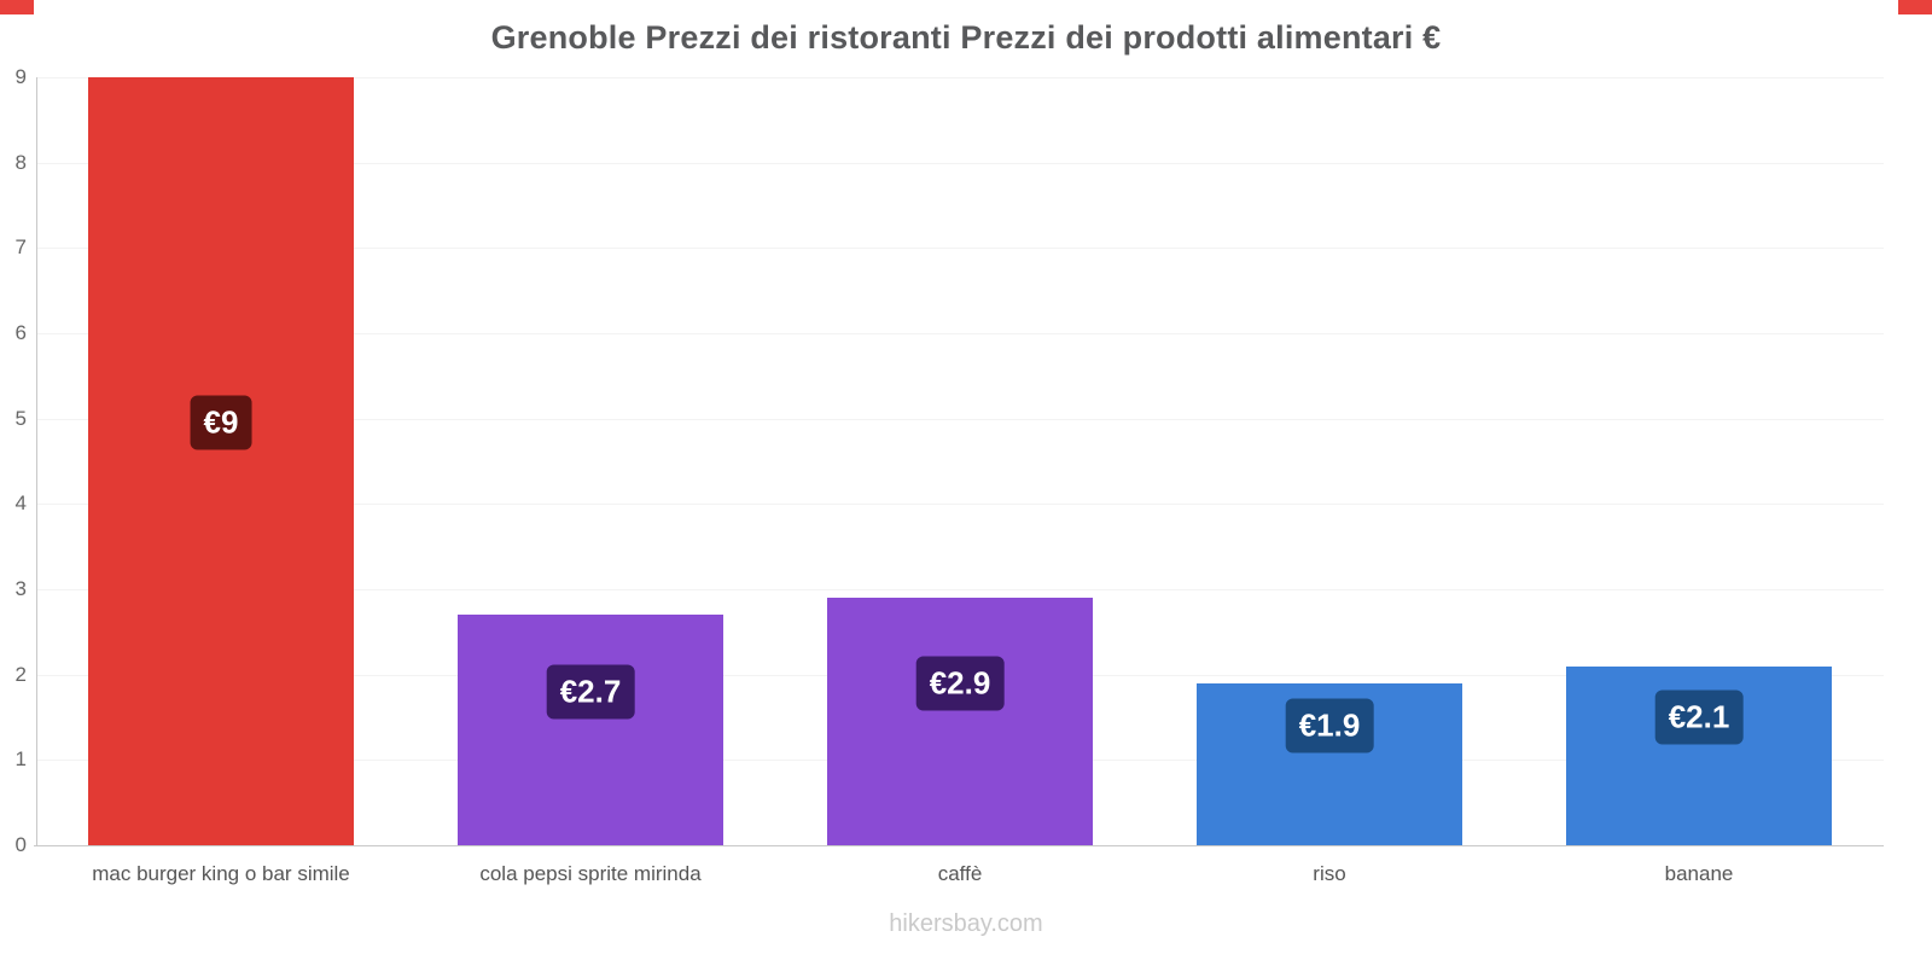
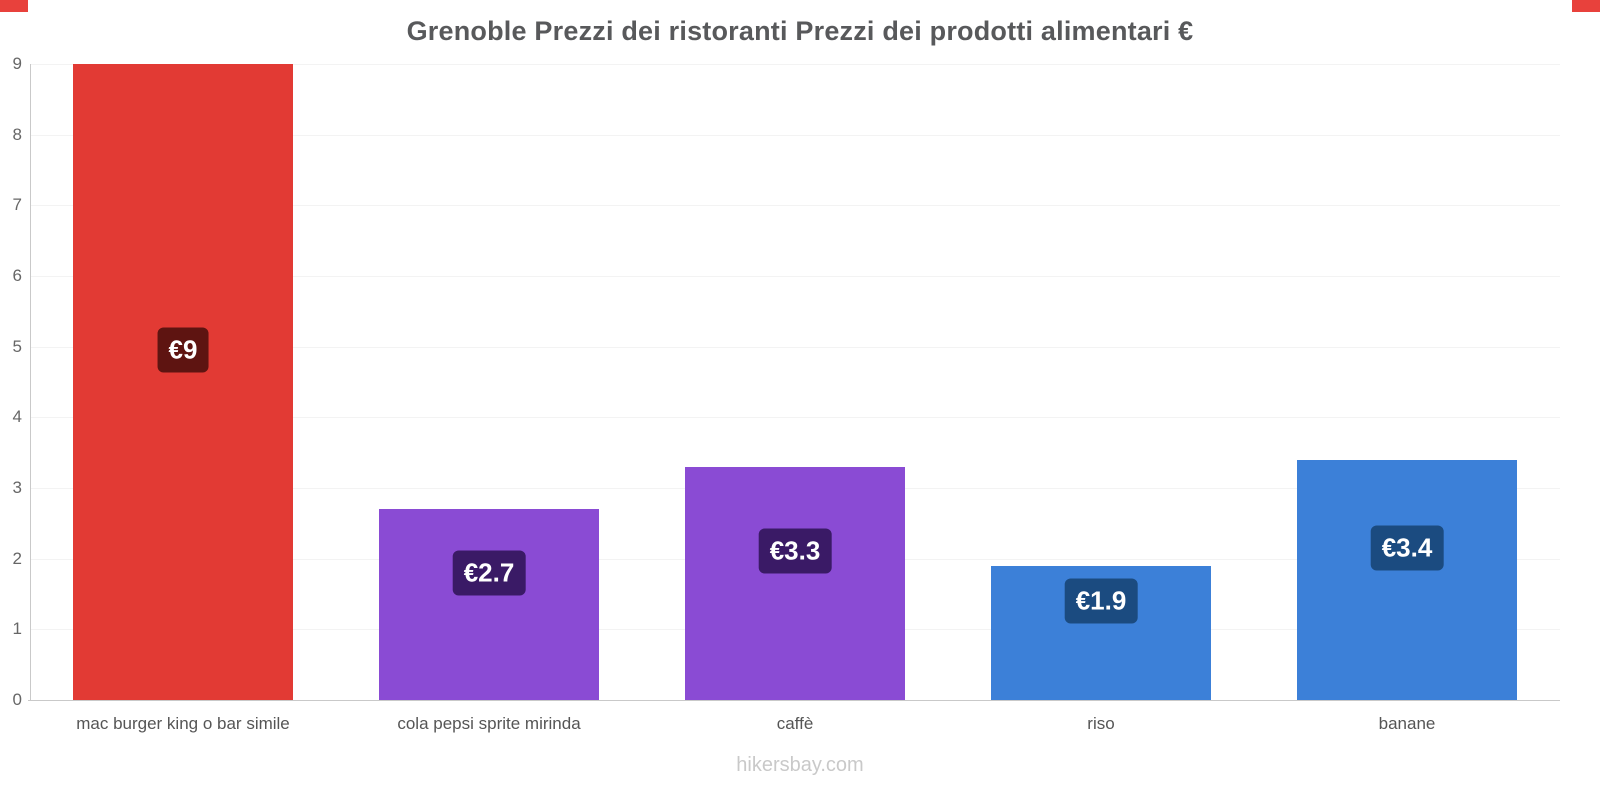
caffè: €2.9 -> €3.3
banane: €2.1 -> €3.4
